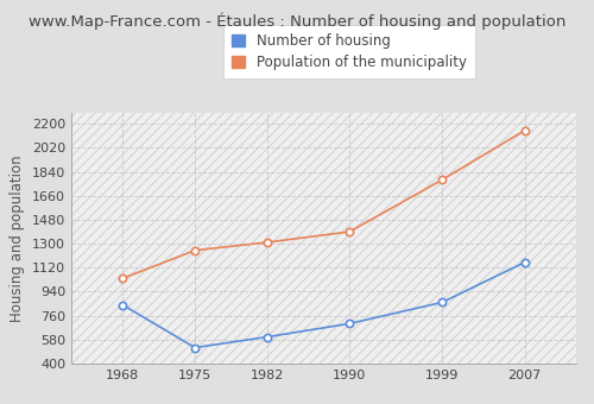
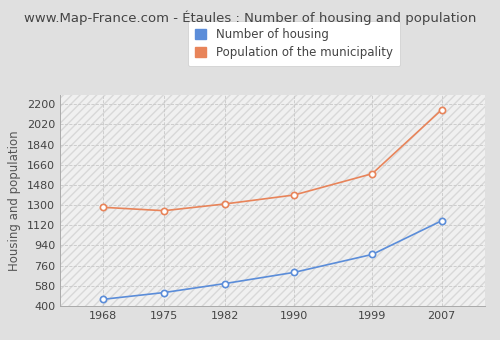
Number of housing/1968: 840 -> 460
Population of the municipality/1968: 1040 -> 1280
Population of the municipality/1999: 1780 -> 1580
